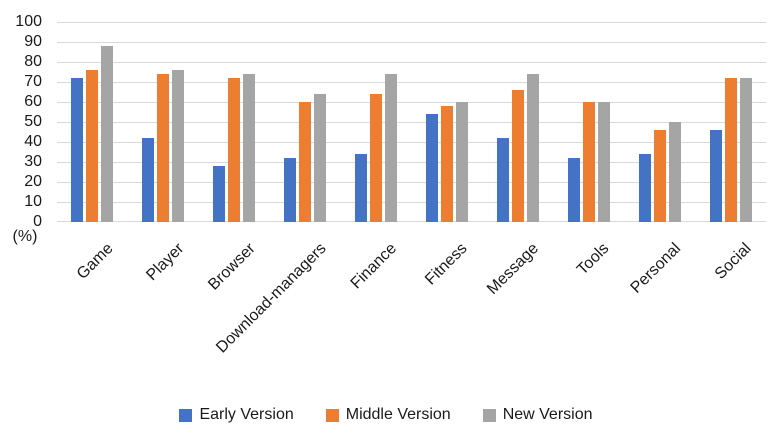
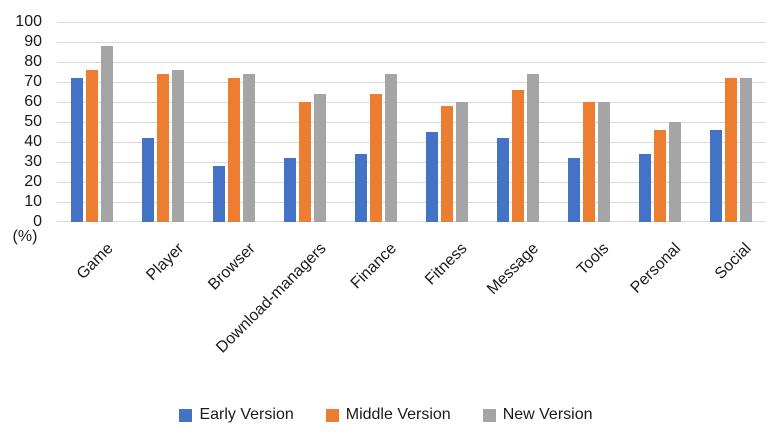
Early Version/Fitness: 54 -> 45
